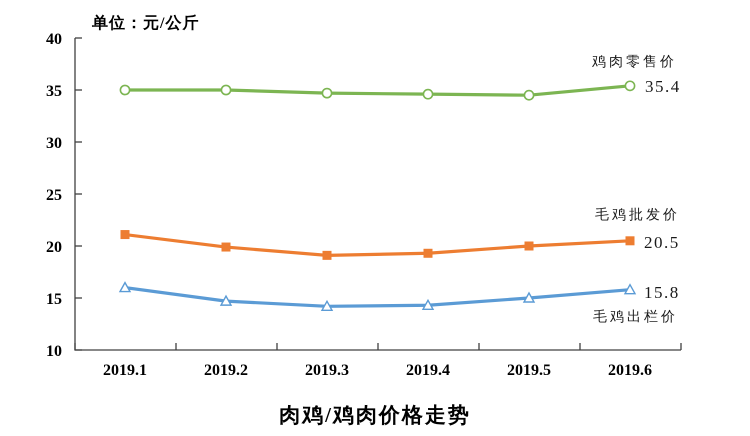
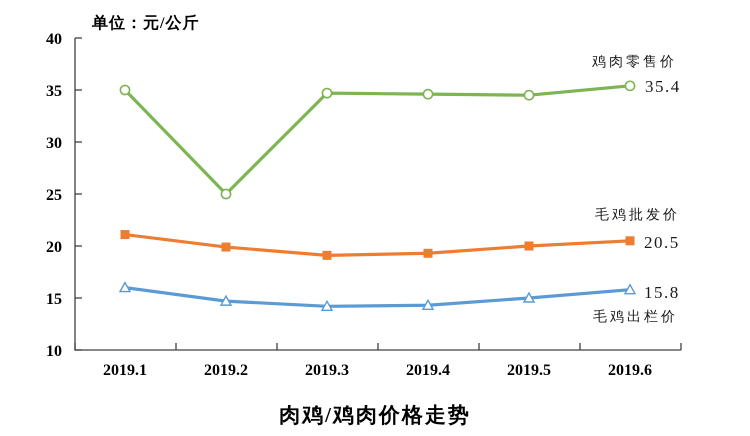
鸡肉零售价/2019.2: 35.0 -> 25.0
